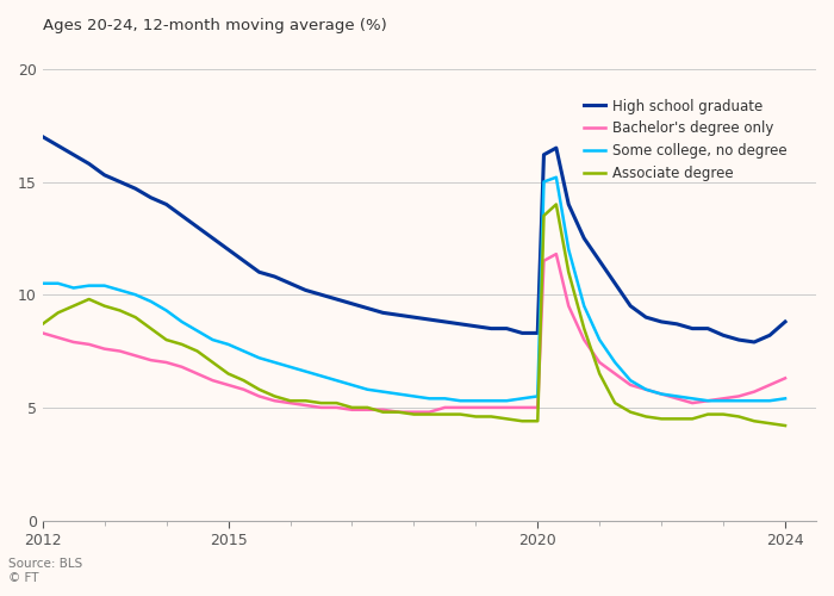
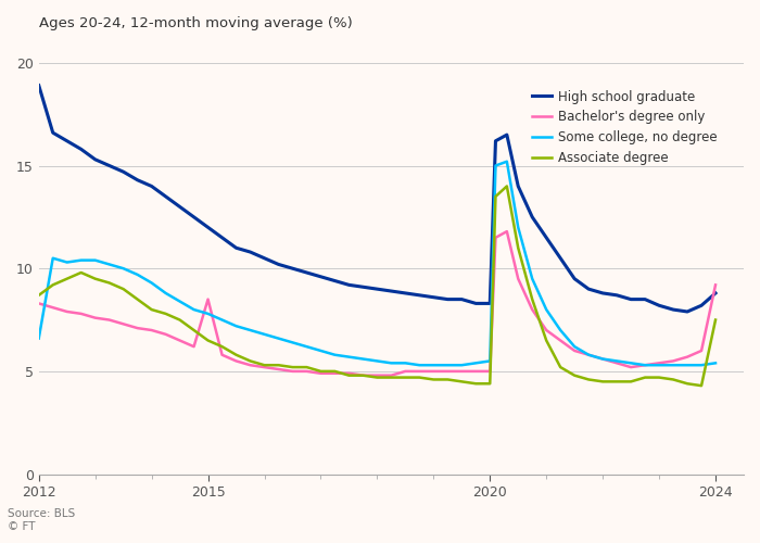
High school graduate/2012: 17.0 -> 18.9
Some college, no degree/2012: 10.5 -> 6.6
Bachelor's degree only/2015: 6.0 -> 8.5
Bachelor's degree only/2024: 6.3 -> 9.2
Associate degree/2024: 4.2 -> 7.5
